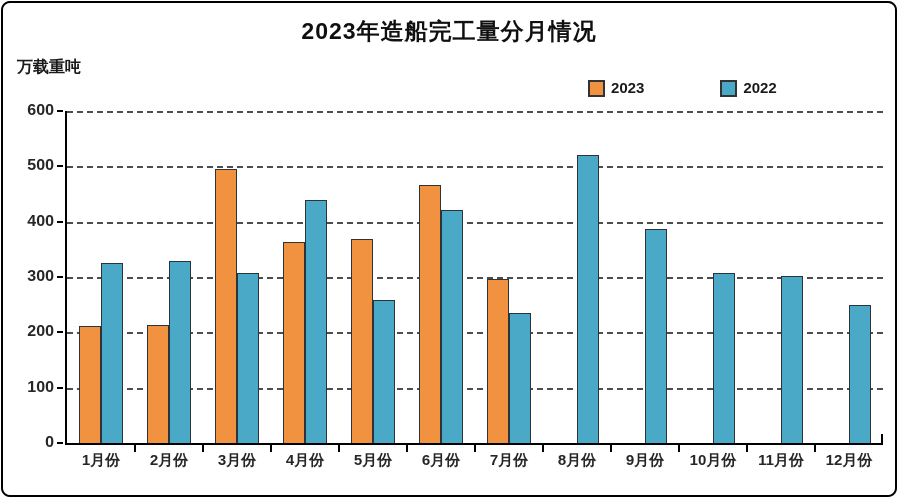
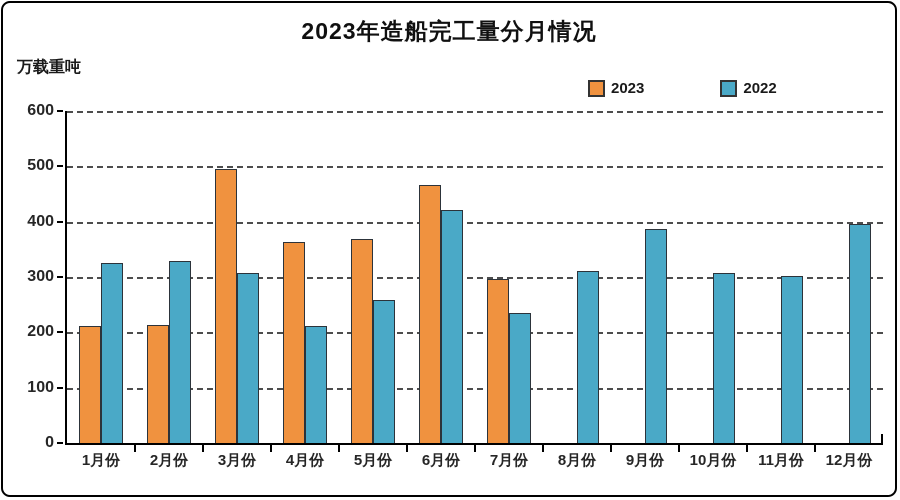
2022/4月份: 440 -> 210
2022/8月份: 520 -> 310
2022/12月份: 250 -> 400
